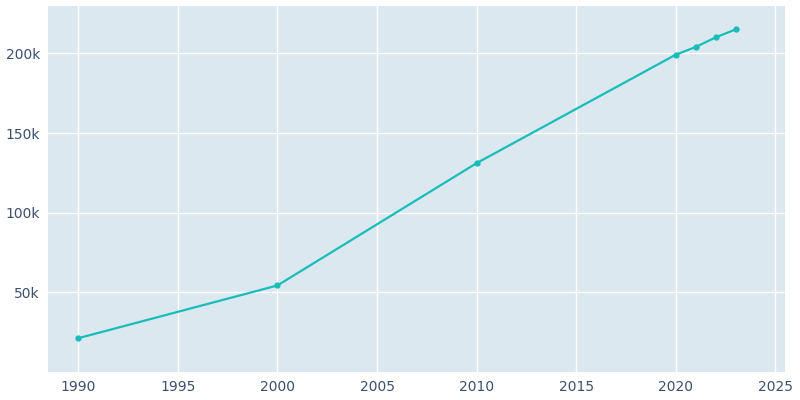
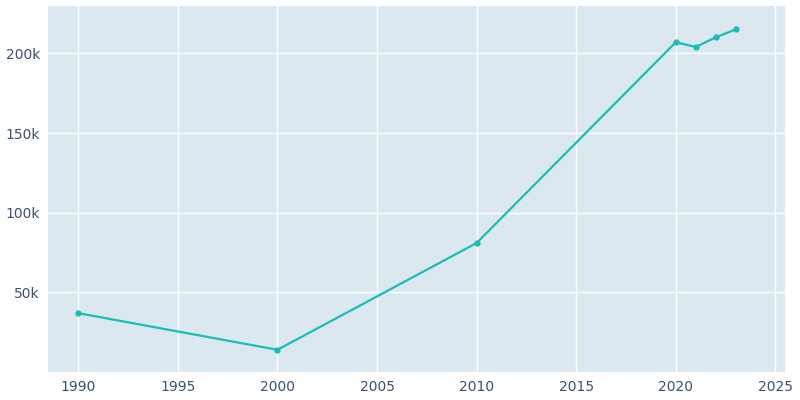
1990: 21k -> 37k
2000: 54k -> 14k
2010: 131k -> 81k
2020: 199k -> 207k
